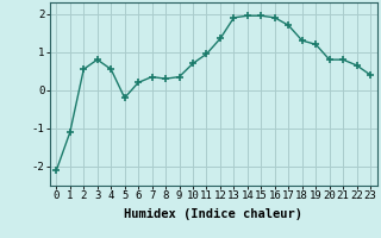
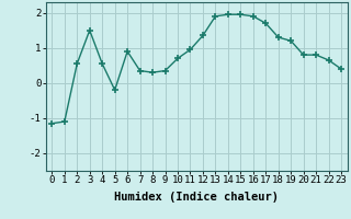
0: -2.10 -> -1.15
3: 0.80 -> 1.50
6: 0.20 -> 0.90
